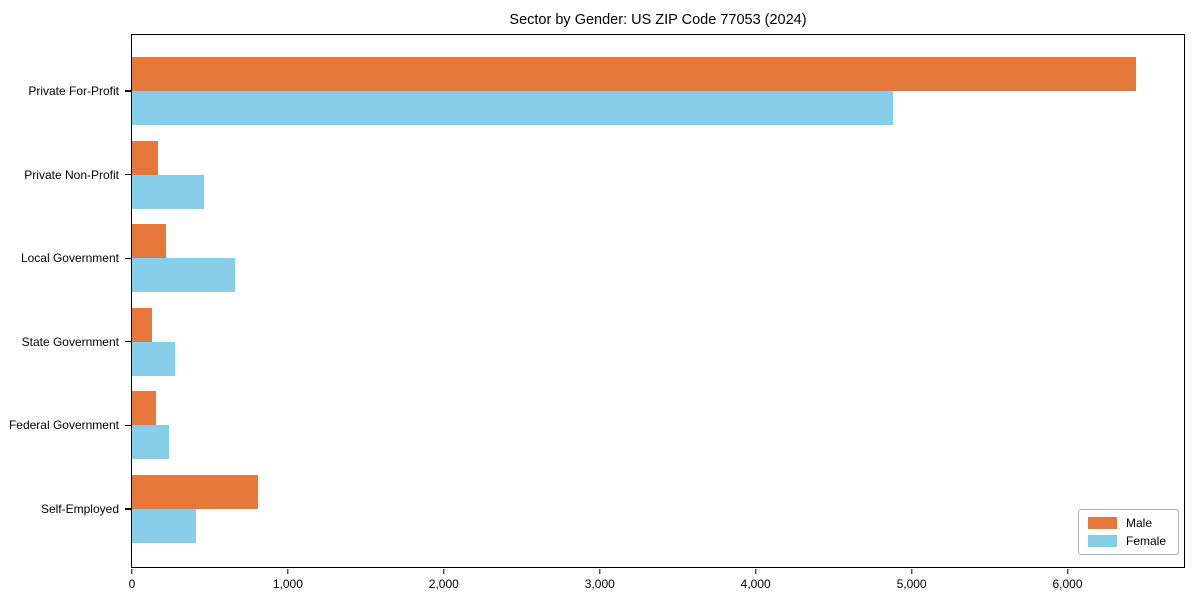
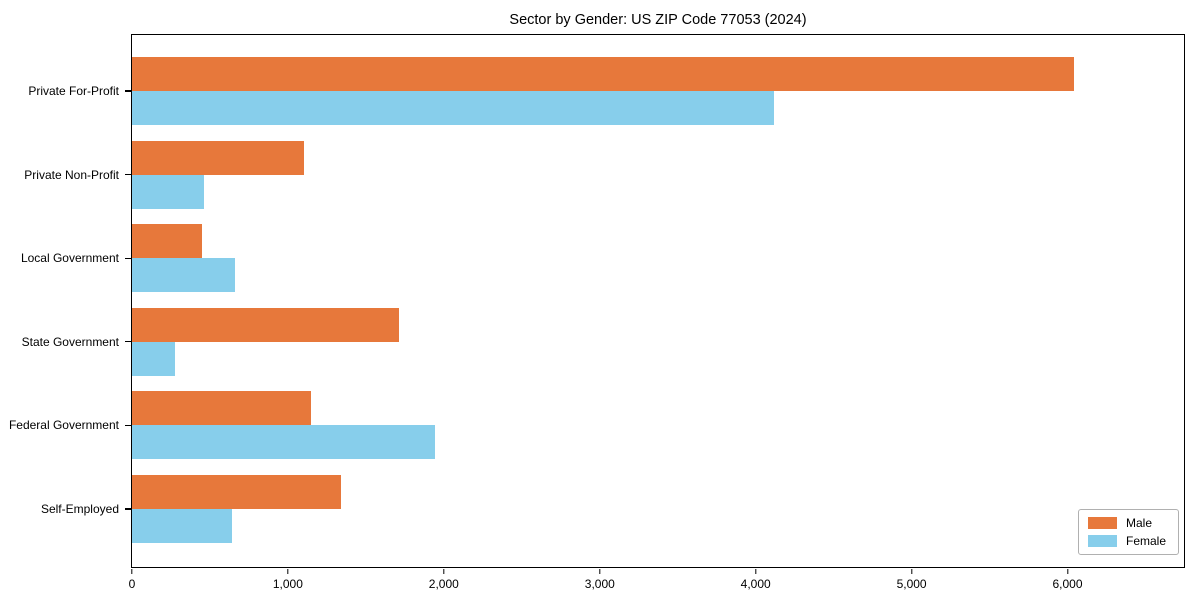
Male/Private For-Profit: 6440 -> 6040
Female/Private For-Profit: 4880 -> 4120
Male/Private Non-Profit: 160 -> 1100
Male/Local Government: 220 -> 450
Male/State Government: 130 -> 1710
Male/Federal Government: 160 -> 1150
Female/Federal Government: 240 -> 1940
Male/Self-Employed: 800 -> 1340
Female/Self-Employed: 410 -> 640
